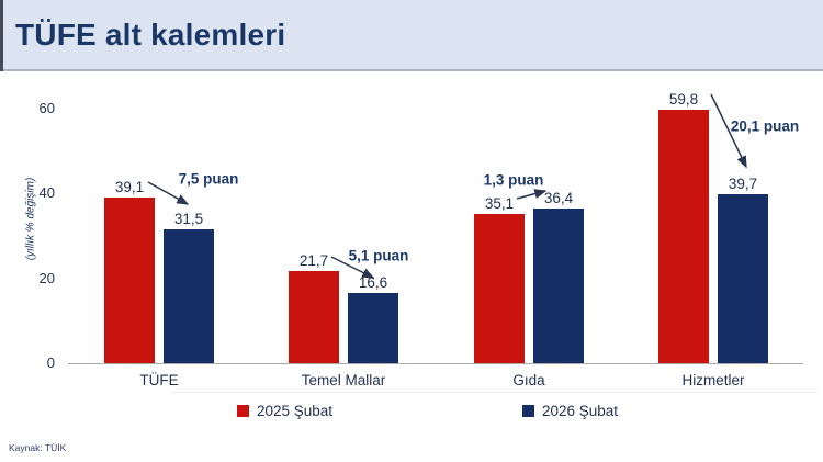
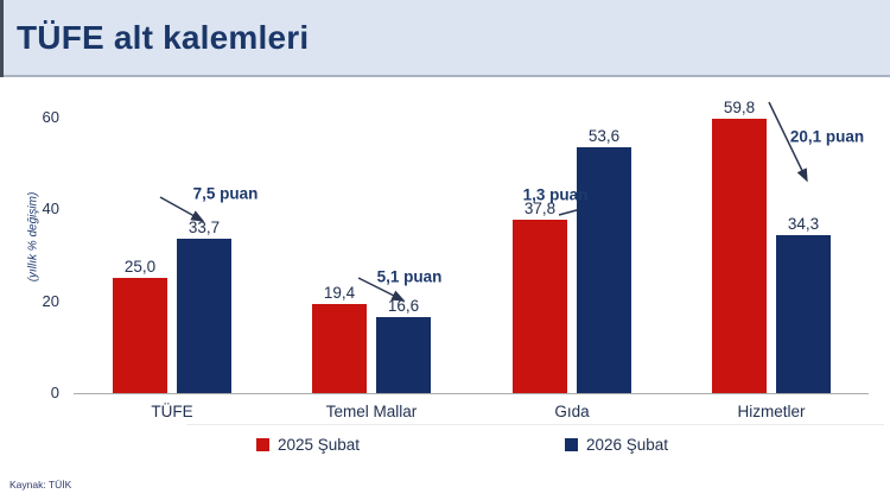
2025 Şubat/TÜFE: 39,1 -> 25,0
2026 Şubat/TÜFE: 31,5 -> 33,7
2025 Şubat/Temel Mallar: 21,7 -> 19,4
2025 Şubat/Gıda: 35,1 -> 37,8
2026 Şubat/Gıda: 36,4 -> 53,6
2026 Şubat/Hizmetler: 39,7 -> 34,3
